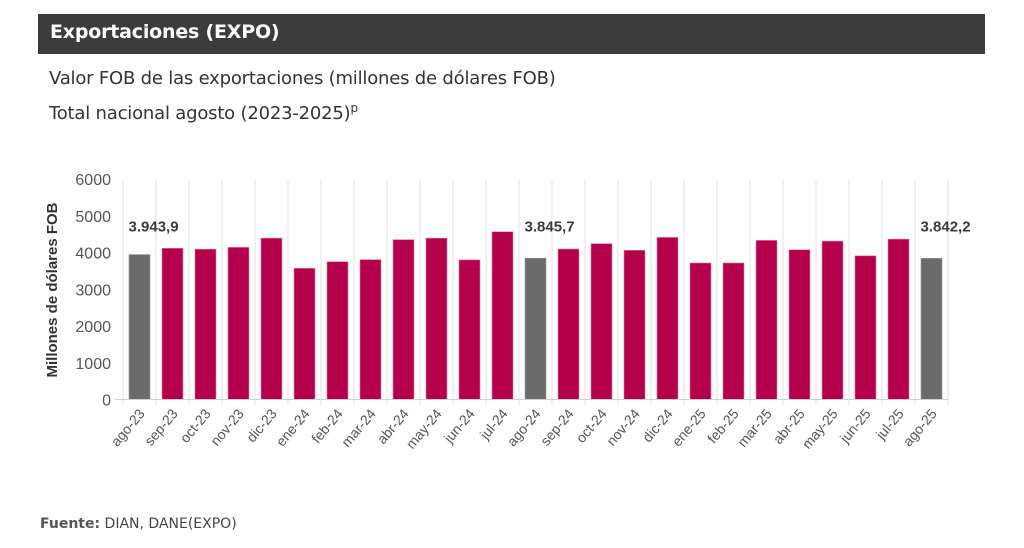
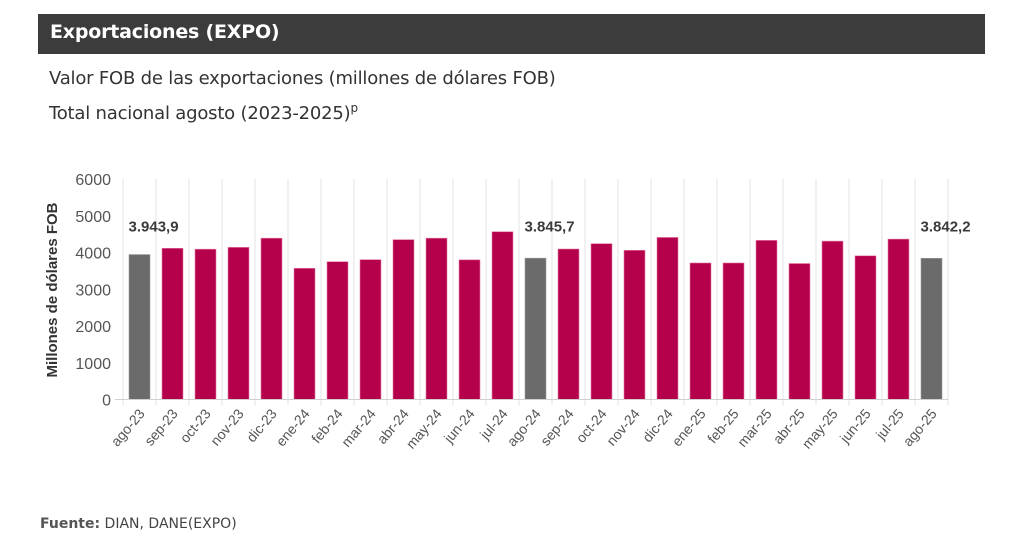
abr-25: 4100 -> 3700
